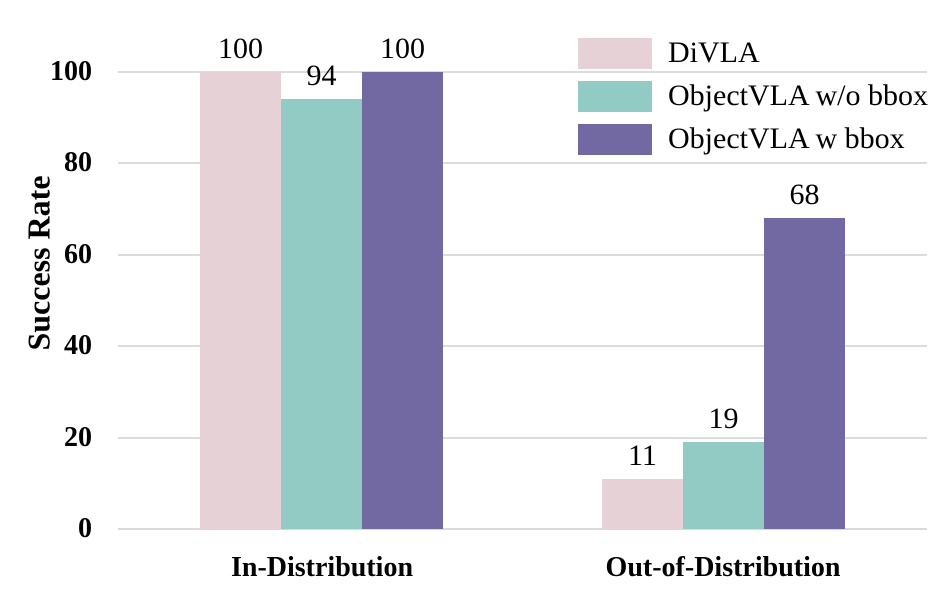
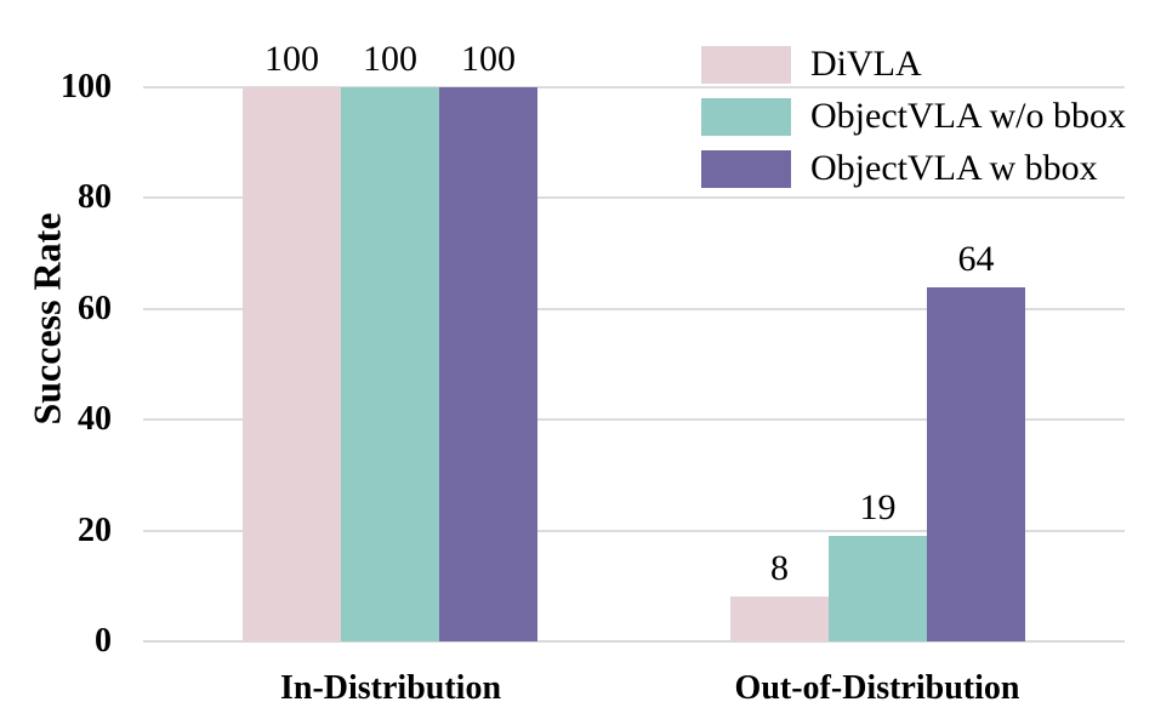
ObjectVLA w/o bbox/In-Distribution: 94 -> 100
DiVLA/Out-of-Distribution: 11 -> 8
ObjectVLA w bbox/Out-of-Distribution: 68 -> 64
